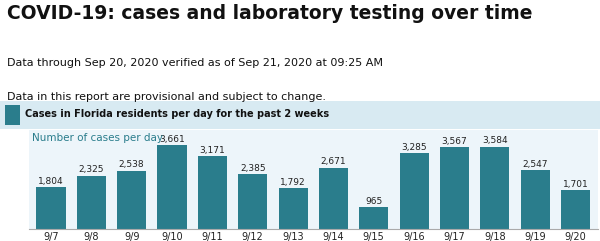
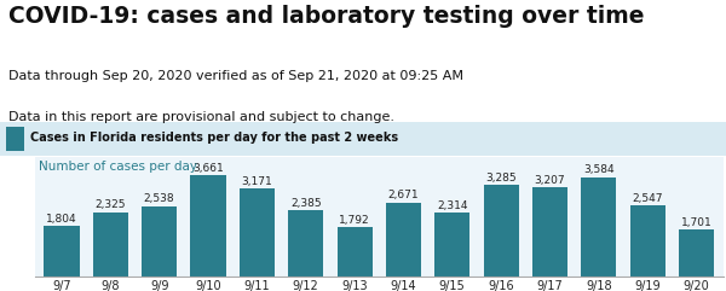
9/15: 965 -> 2,314
9/17: 3,567 -> 3,207
